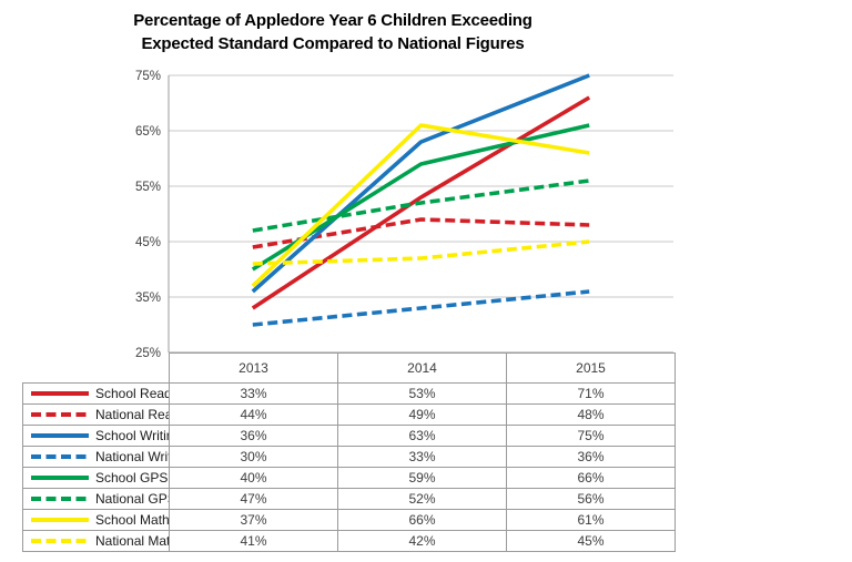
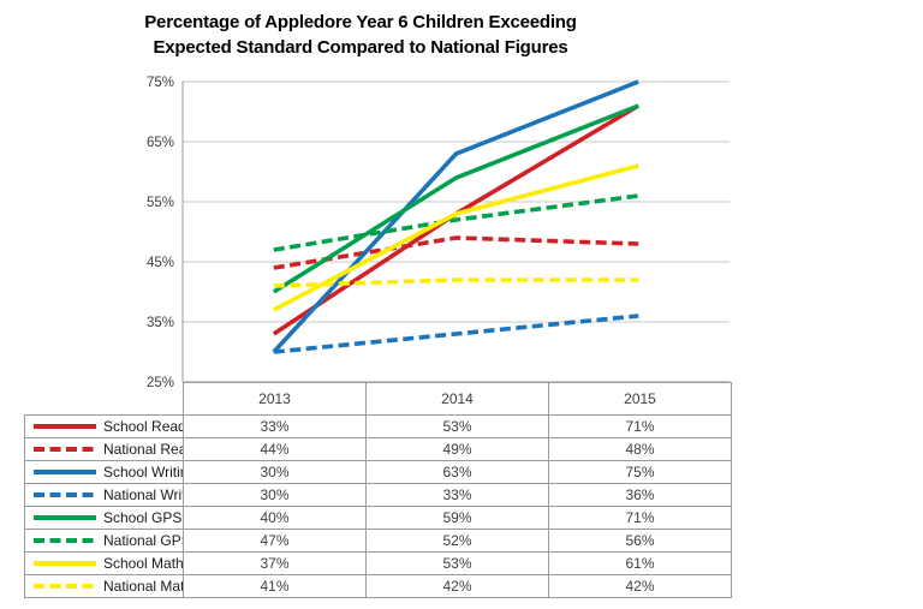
School Writing/2013: 36% -> 30%
School Maths/2014: 66% -> 53%
School GPS/2015: 66% -> 71%
National Maths/2015: 45% -> 42%
